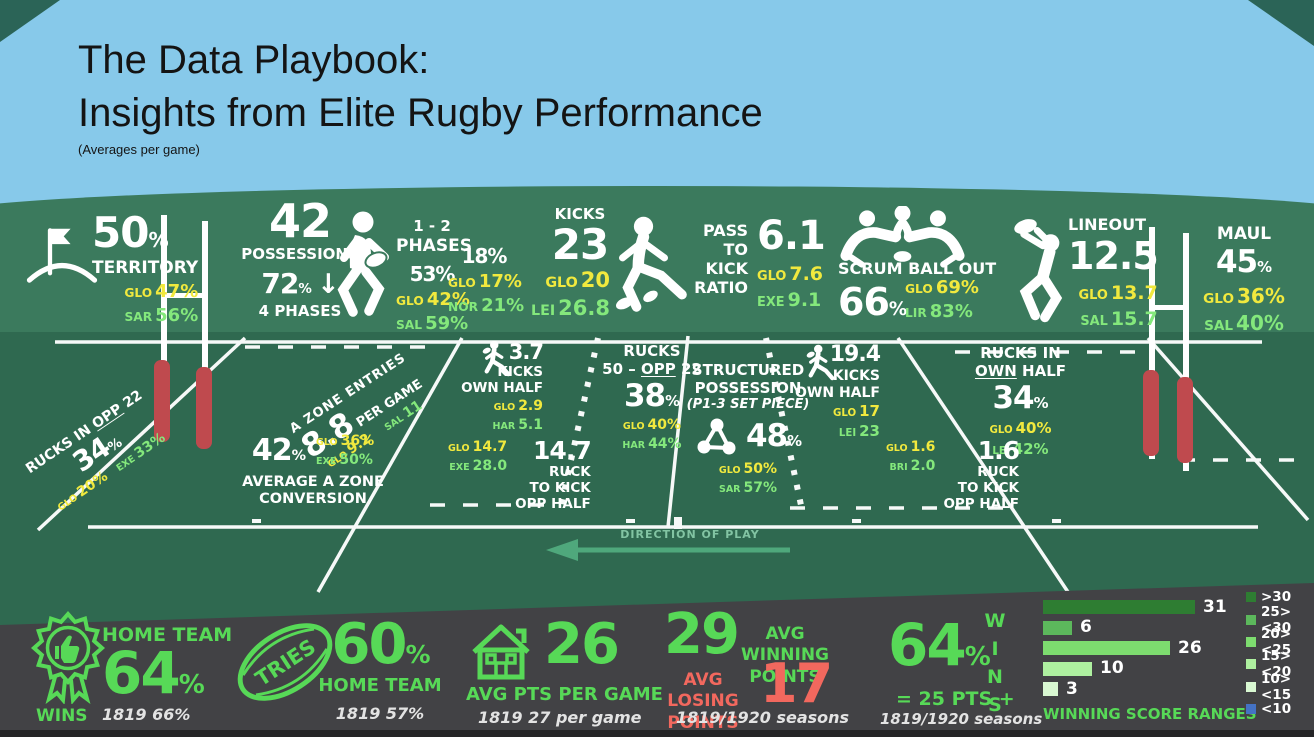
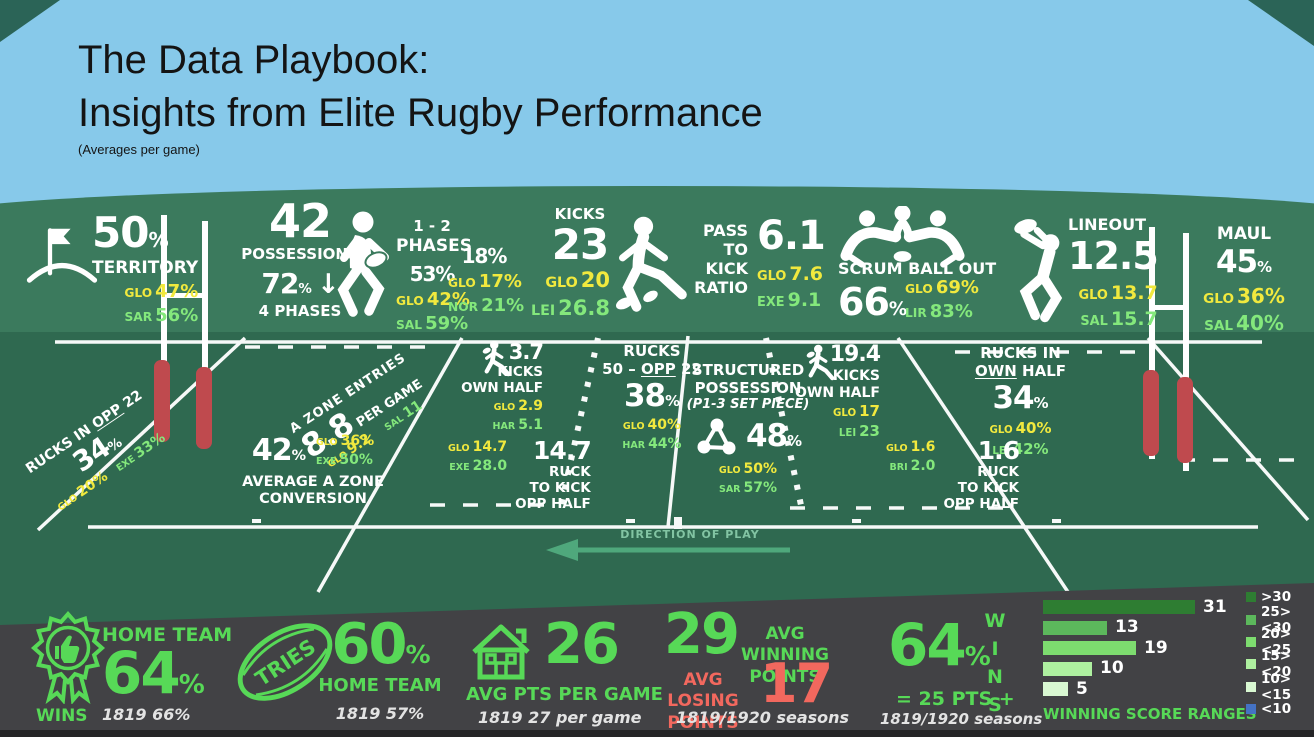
25><30: 6 -> 13
20><25: 26 -> 19
10><15: 3 -> 5
